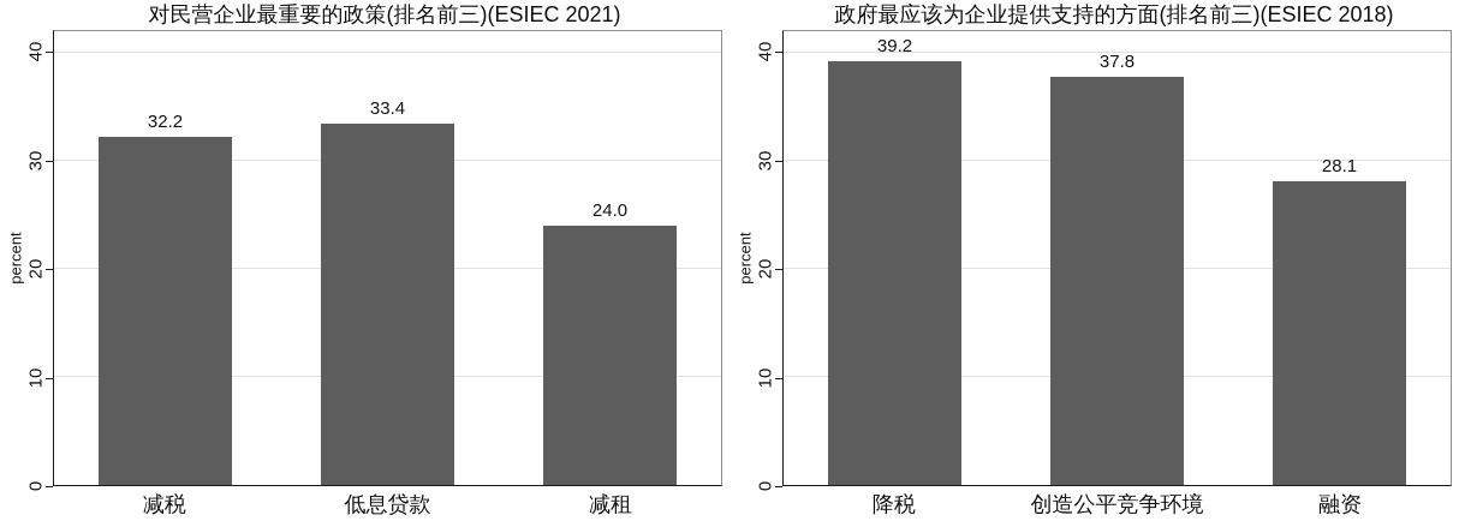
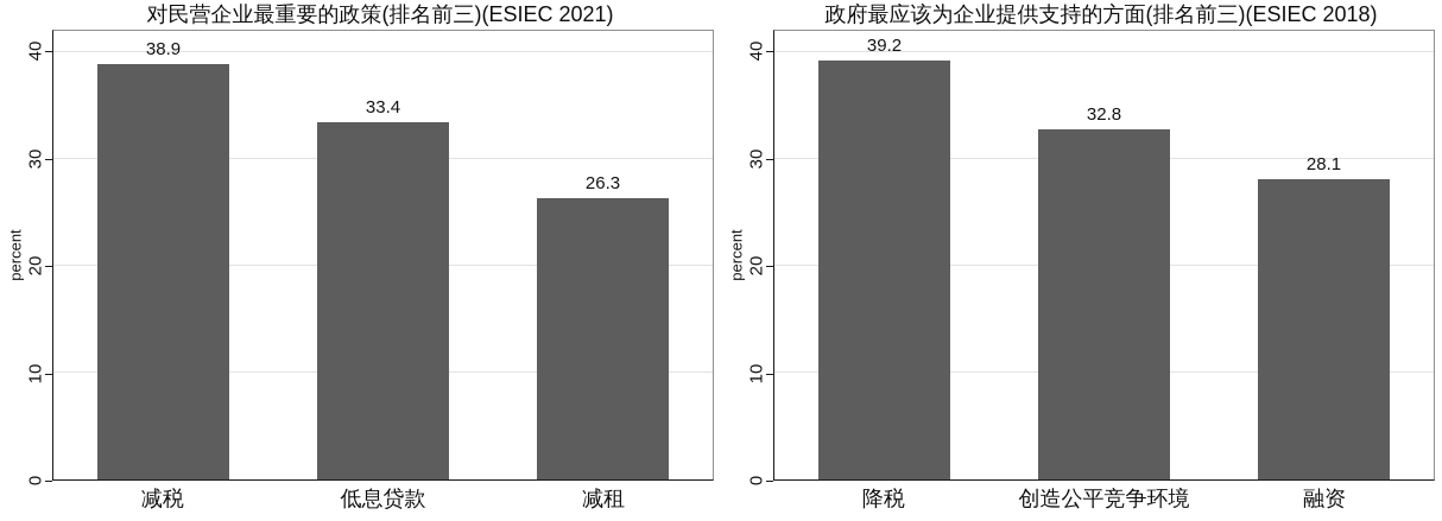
对民营企业最重要的政策(排名前三)(ESIEC 2021)/减税: 32.2 -> 38.9
对民营企业最重要的政策(排名前三)(ESIEC 2021)/减租: 24.0 -> 26.3
政府最应该为企业提供支持的方面(排名前三)(ESIEC 2018)/创造公平竞争环境: 37.8 -> 32.8
